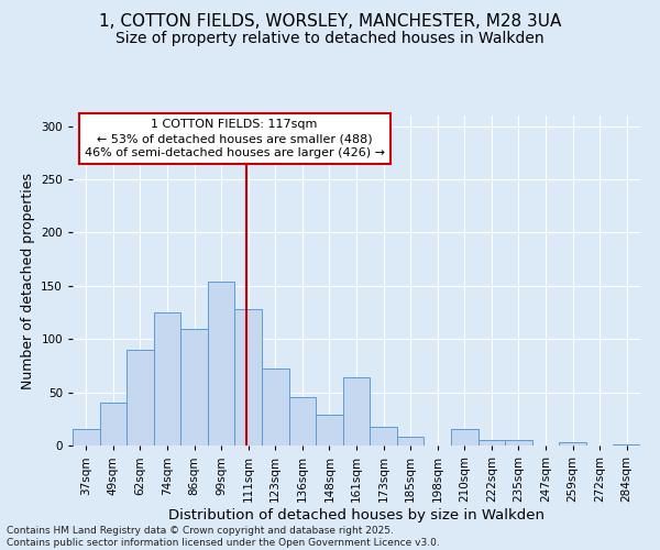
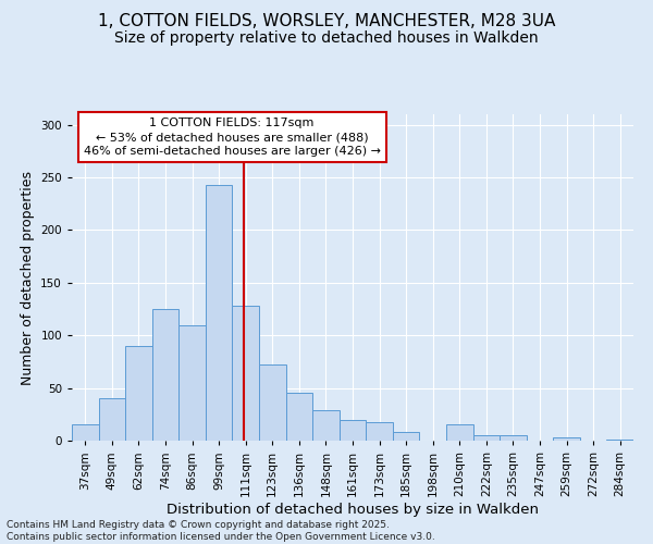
99sqm: 154 -> 243
161sqm: 64 -> 20
